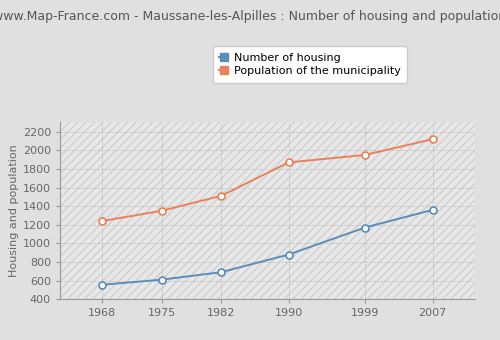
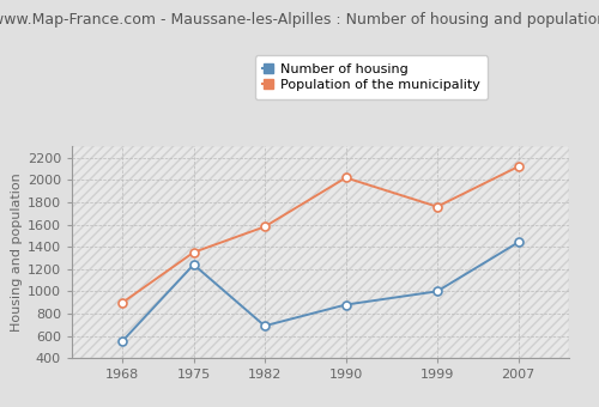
Population of the municipality/1968: 1240 -> 900
Number of housing/1975: 610 -> 1240
Population of the municipality/1982: 1510 -> 1580
Population of the municipality/1990: 1870 -> 2020
Number of housing/1999: 1170 -> 1000
Population of the municipality/1999: 1950 -> 1760
Number of housing/2007: 1360 -> 1440
